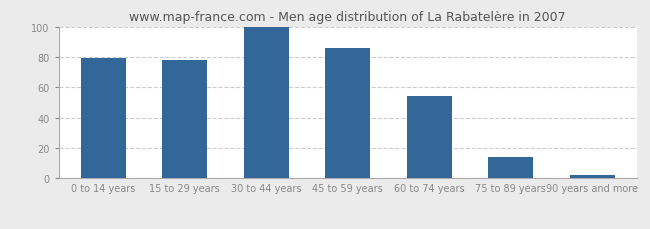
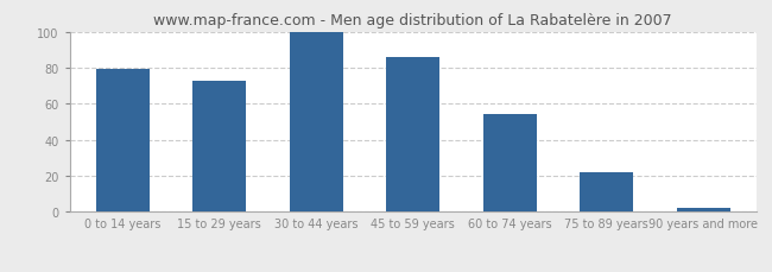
15 to 29 years: 78 -> 73
75 to 89 years: 14 -> 22
